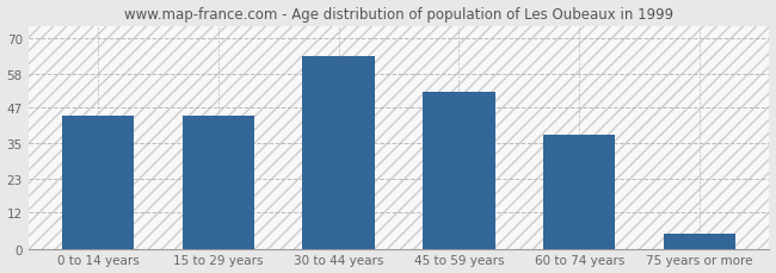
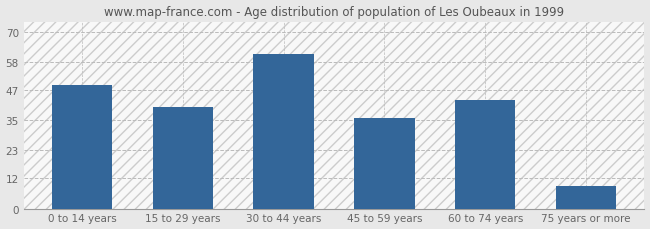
0 to 14 years: 44 -> 49
15 to 29 years: 44 -> 40
30 to 44 years: 64 -> 61
45 to 59 years: 52 -> 36
60 to 74 years: 38 -> 43
75 years or more: 5 -> 9
